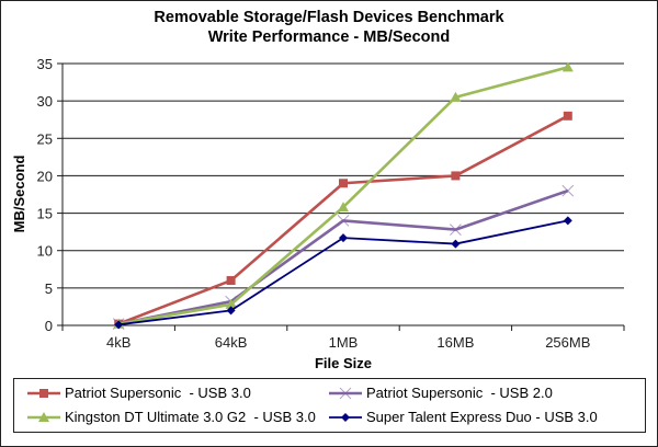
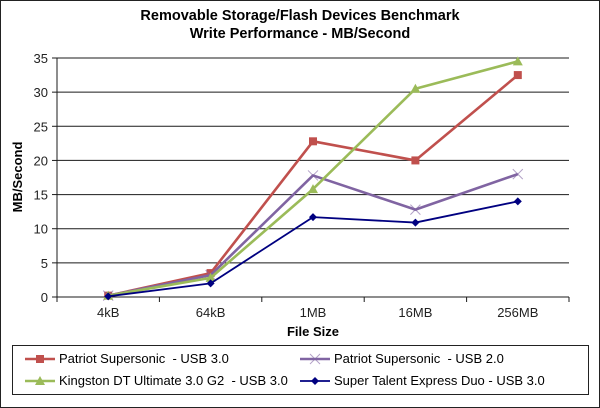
Patriot Supersonic - USB 3.0/64kB: 6 -> 4
Patriot Supersonic - USB 3.0/1MB: 19 -> 23
Patriot Supersonic - USB 2.0/1MB: 14 -> 18
Patriot Supersonic - USB 3.0/256MB: 28 -> 32
